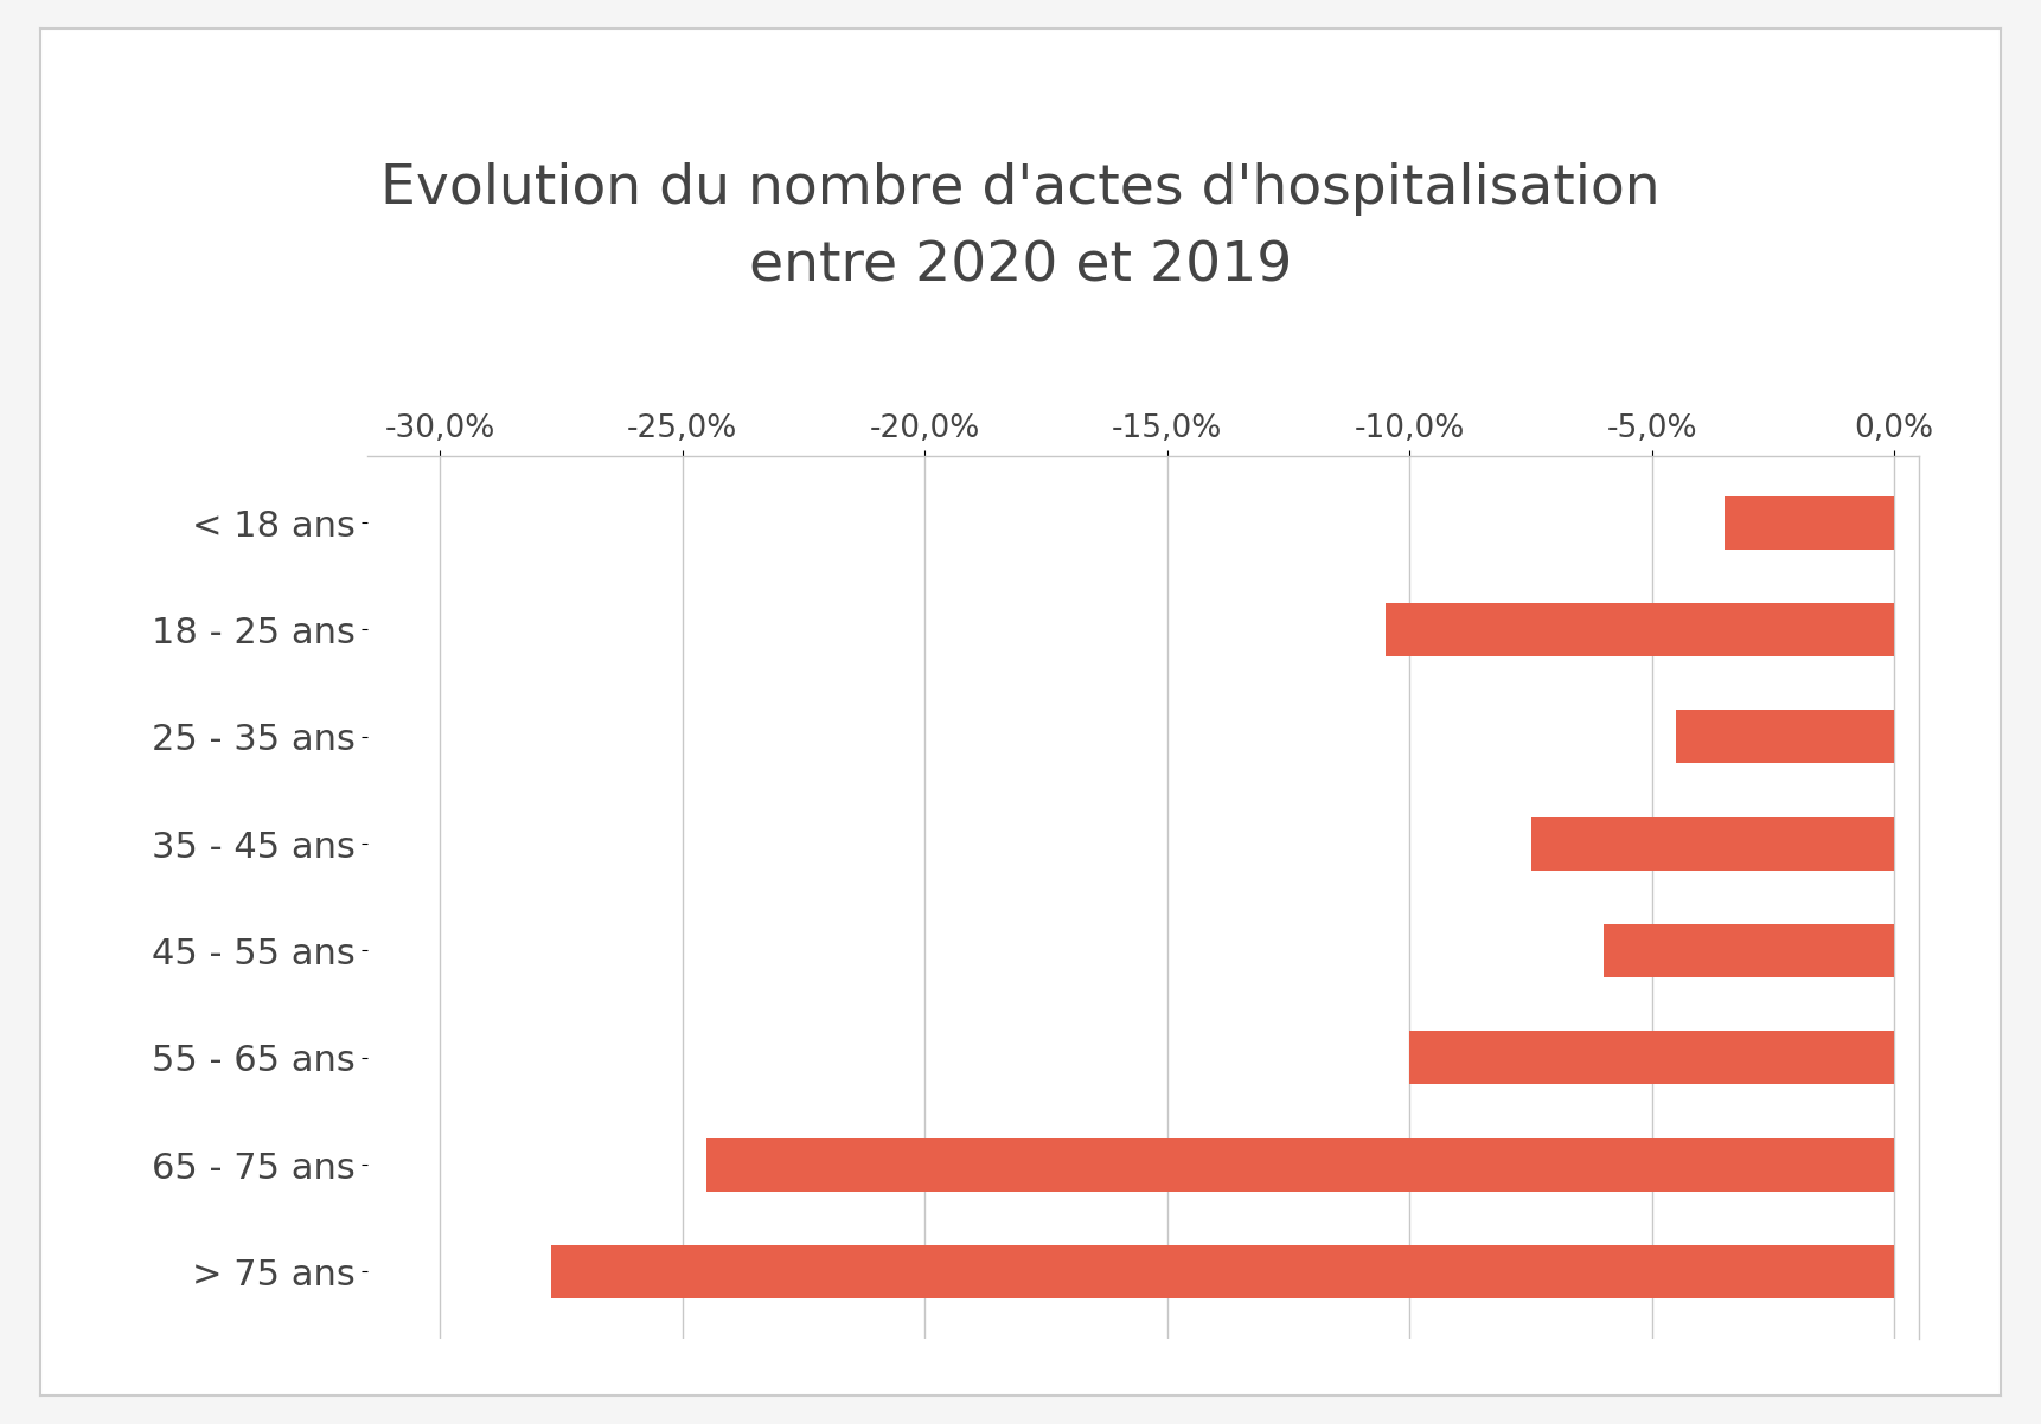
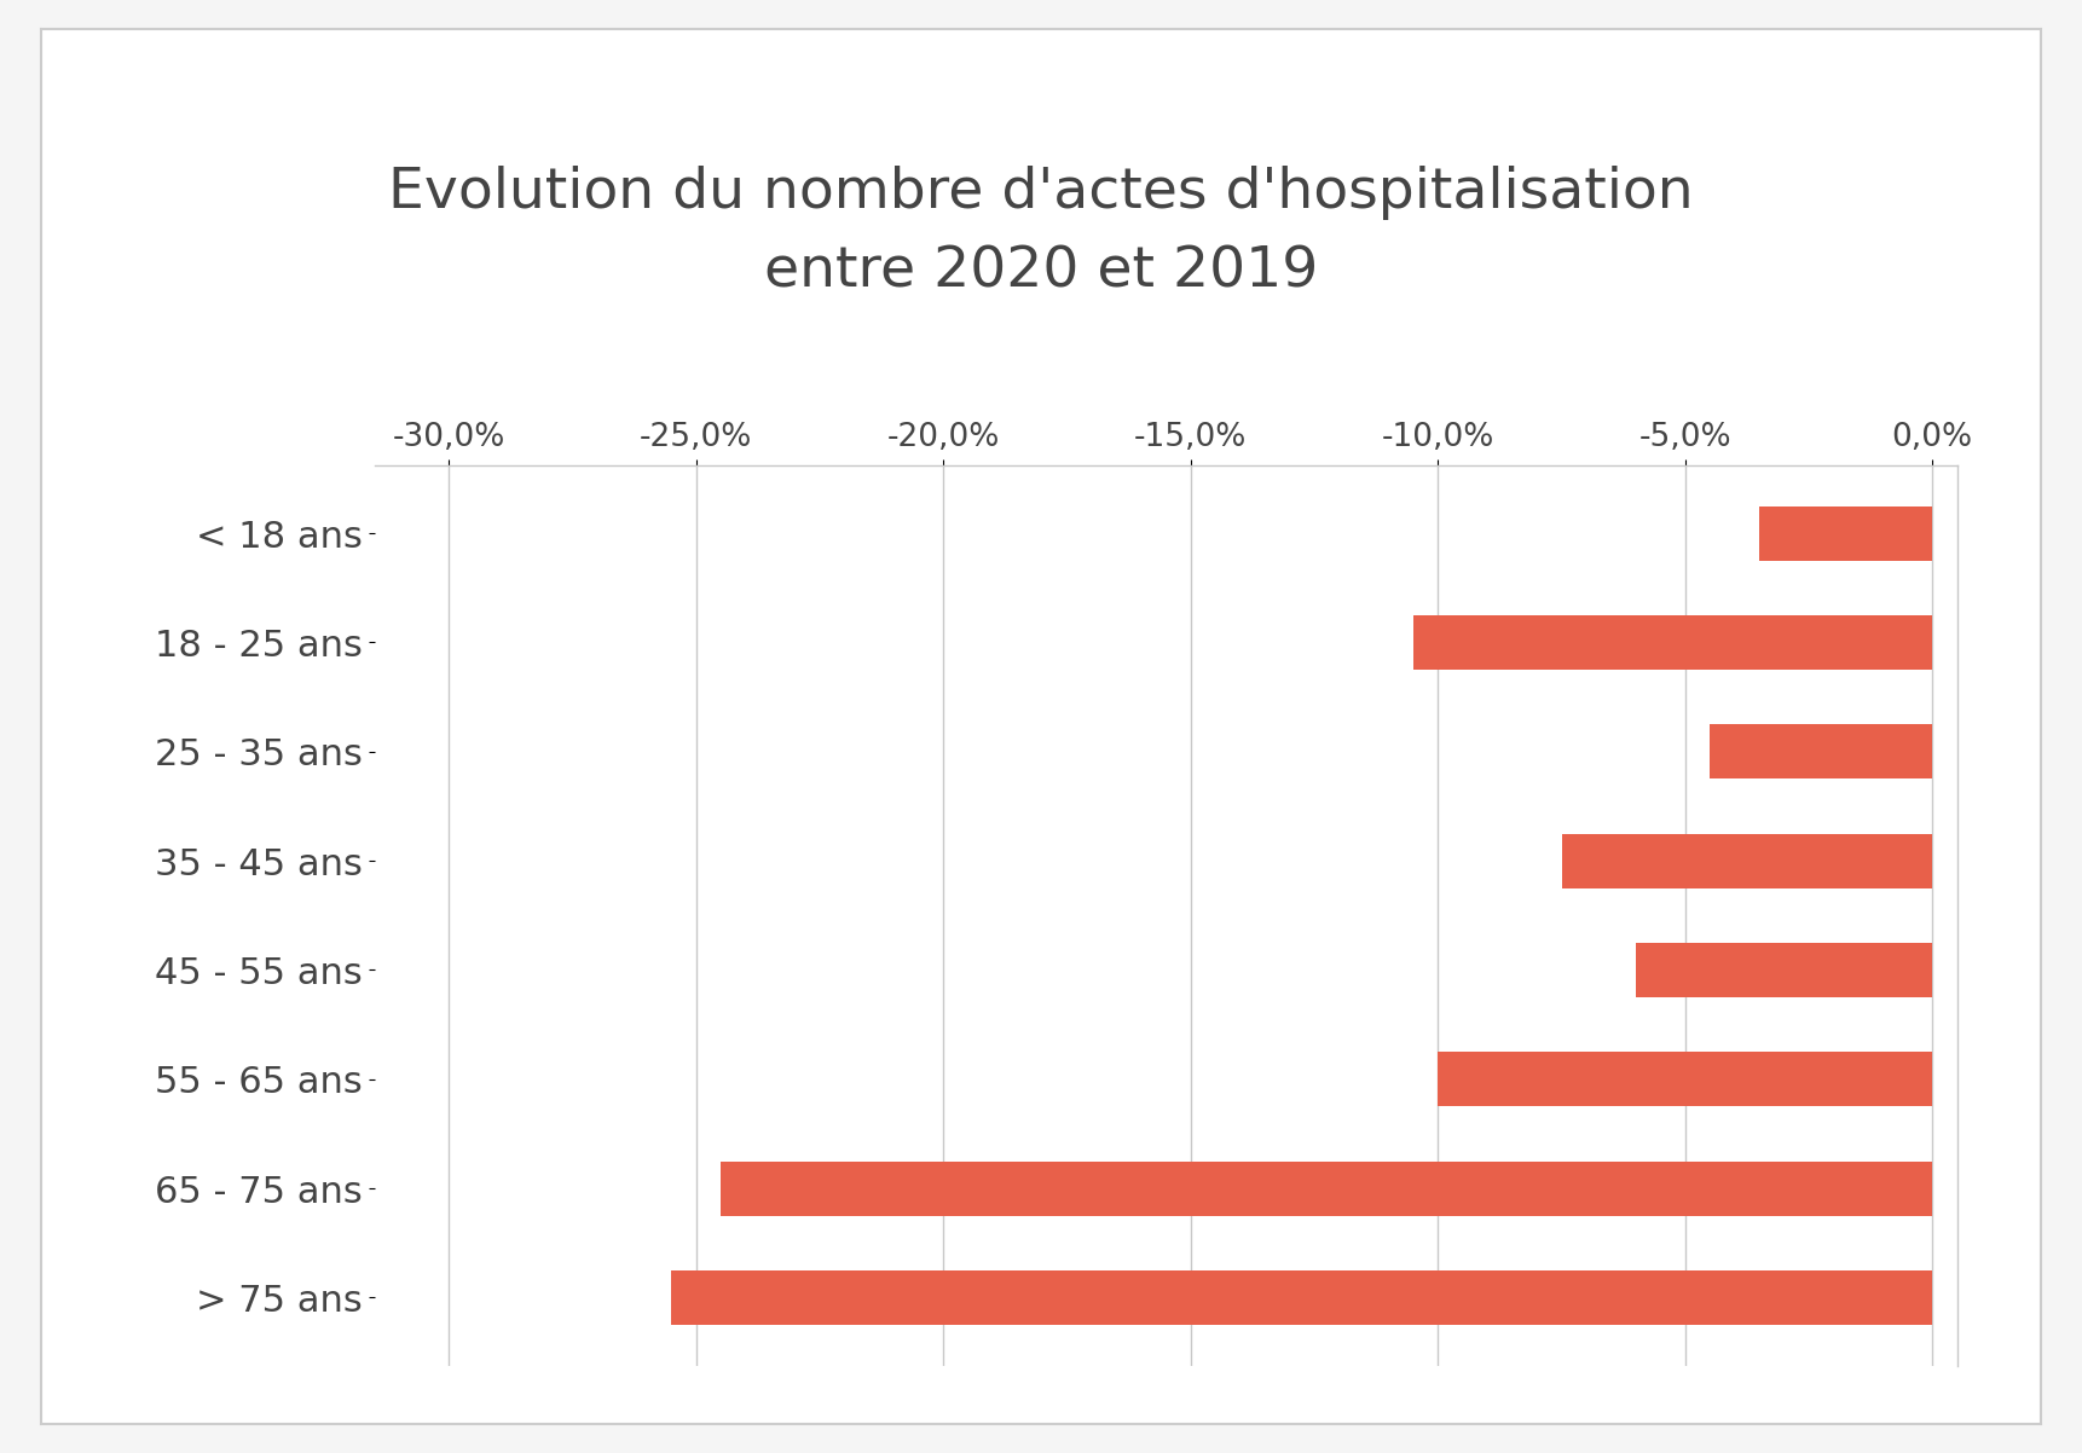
> 75 ans: -27,7% -> -25,5%
